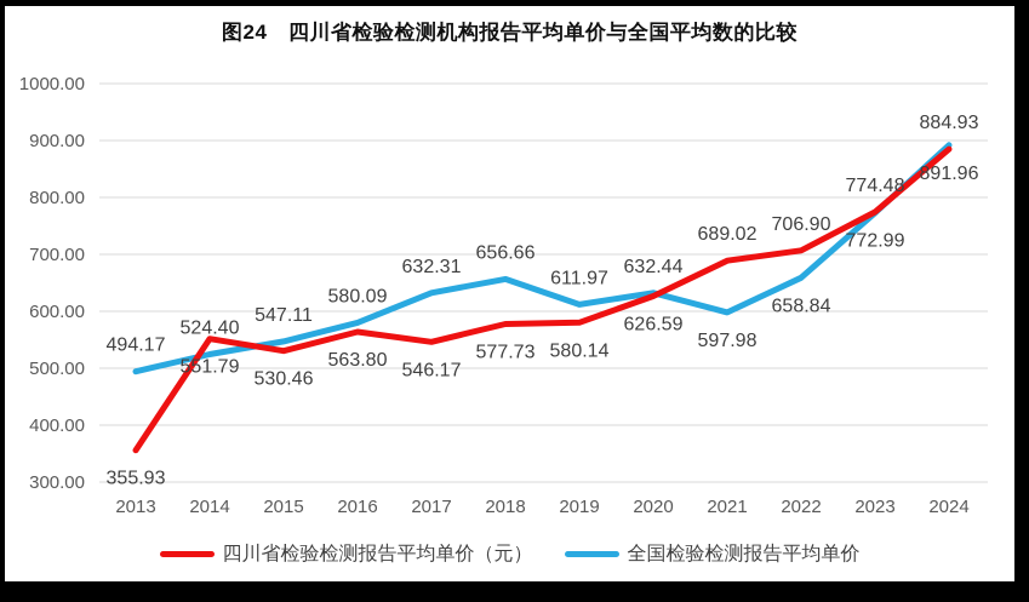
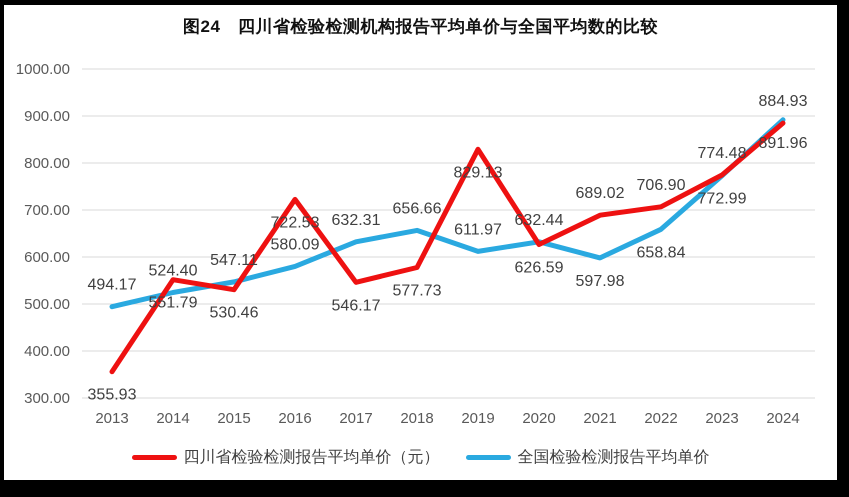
四川省检验检测报告平均单价（元）/2016: 563.80 -> 722.53
四川省检验检测报告平均单价（元）/2019: 580.14 -> 829.13
